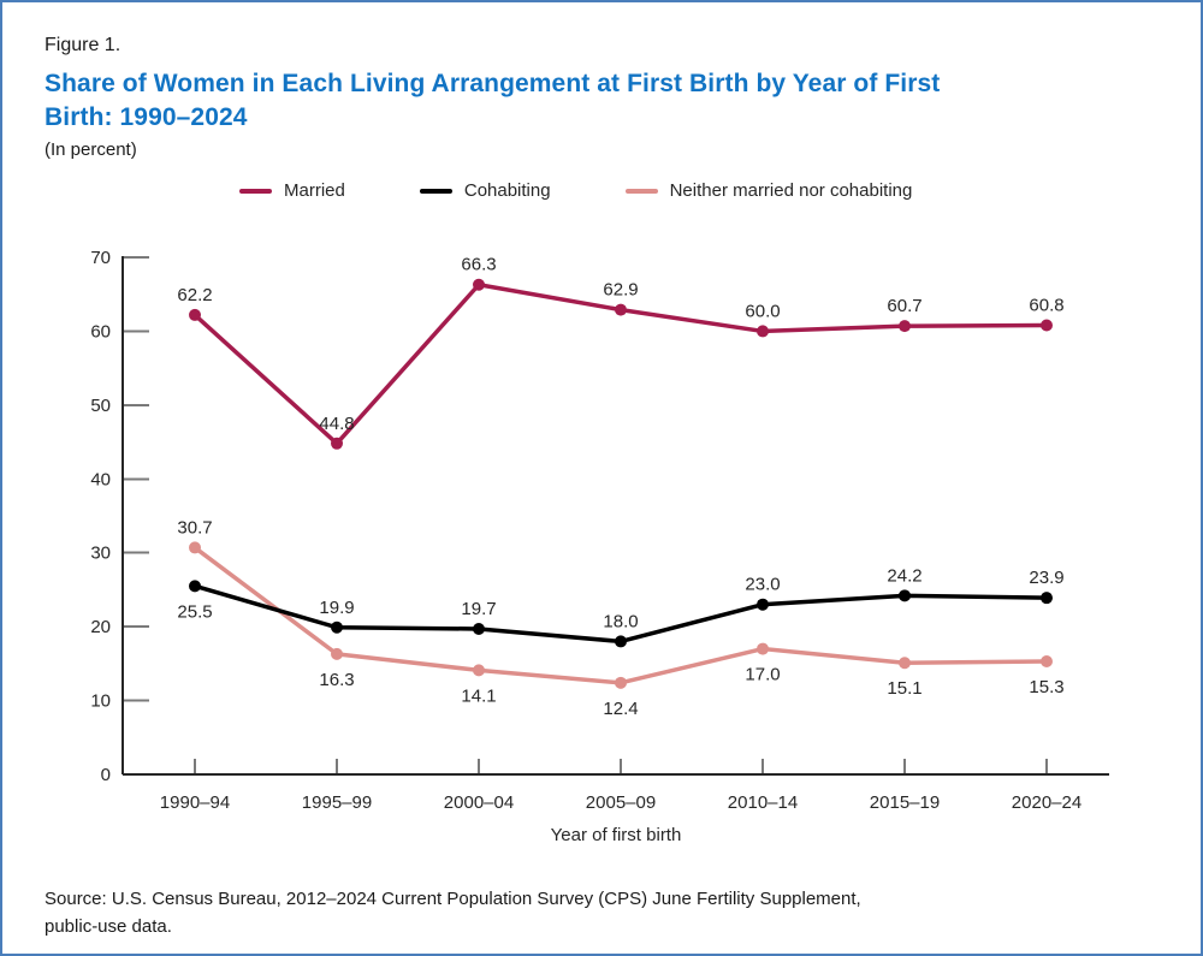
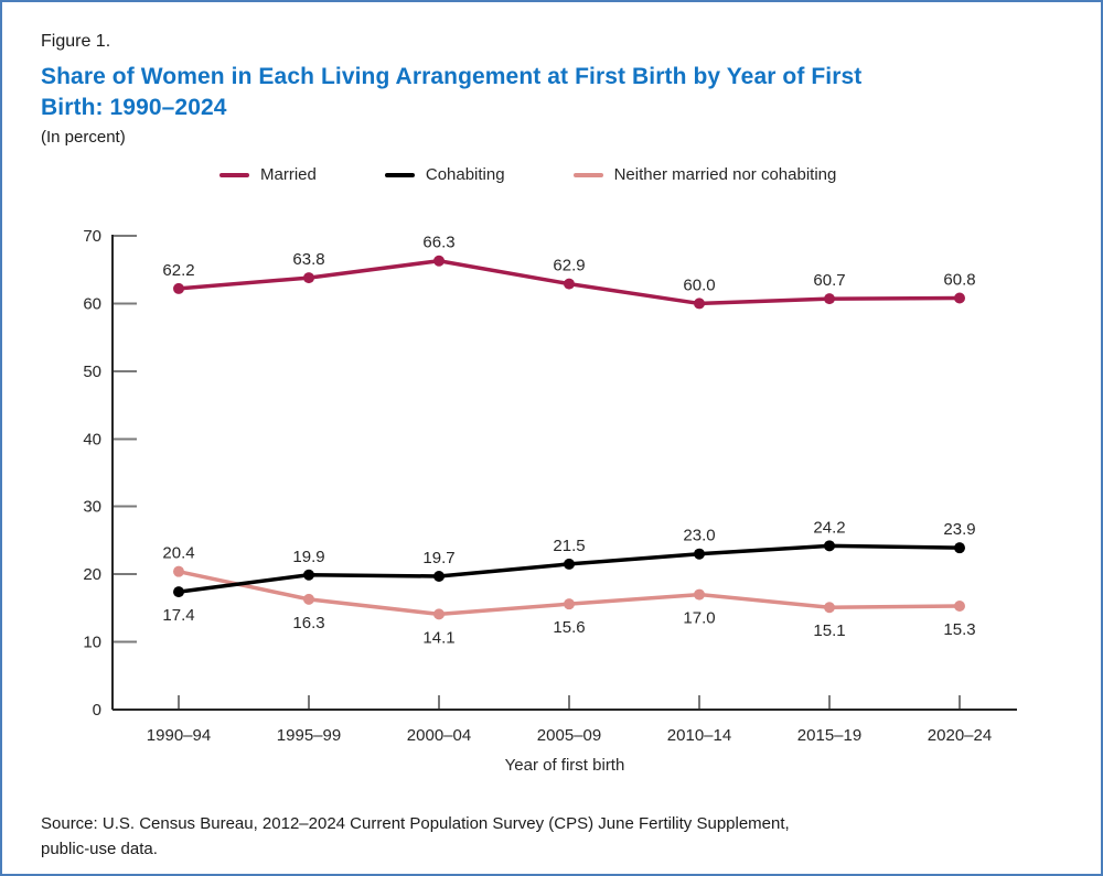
Cohabiting/1990–94: 25.5 -> 17.4
Neither married nor cohabiting/1990–94: 30.7 -> 20.4
Married/1995–99: 44.8 -> 63.8
Cohabiting/2005–09: 18.0 -> 21.5
Neither married nor cohabiting/2005–09: 12.4 -> 15.6
